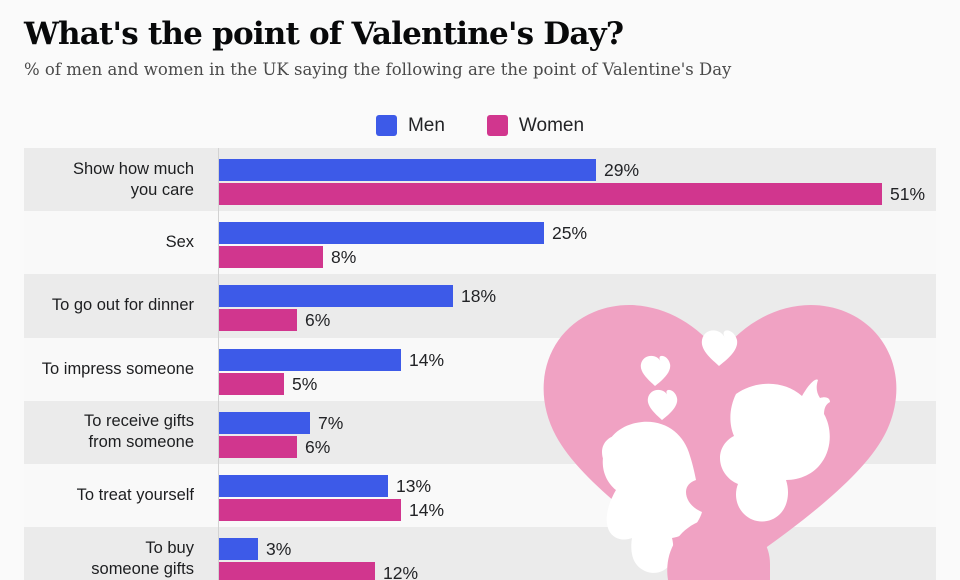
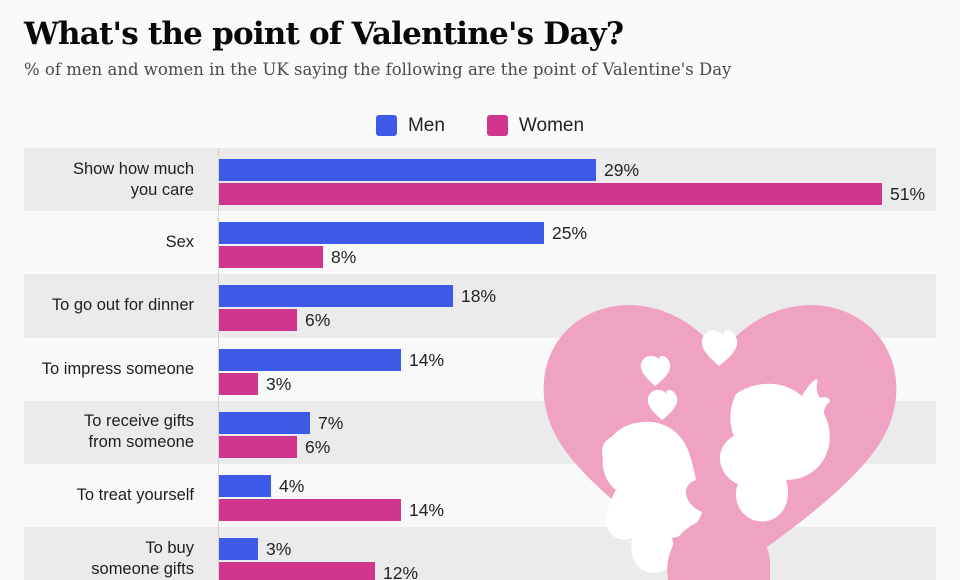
Women/To impress someone: 5% -> 3%
Men/To treat yourself: 13% -> 4%
